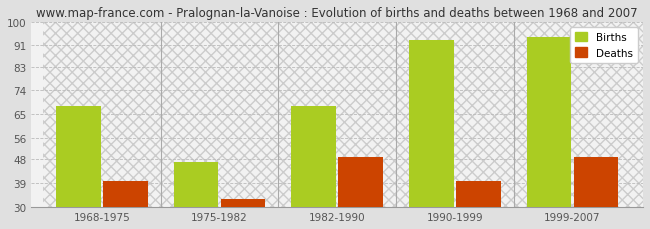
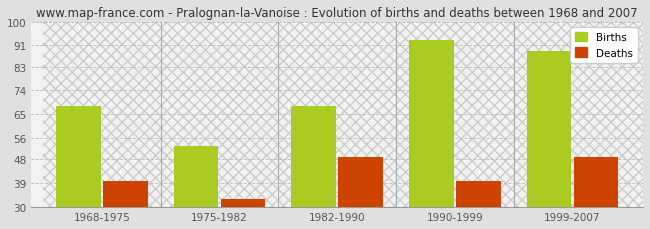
Births/1975-1982: 47 -> 53
Births/1999-2007: 94 -> 89
